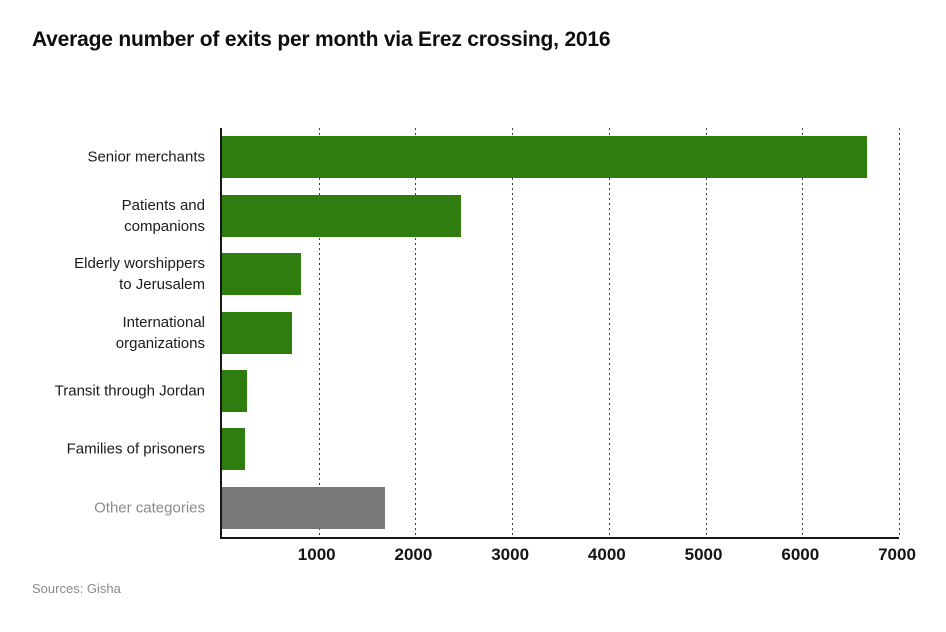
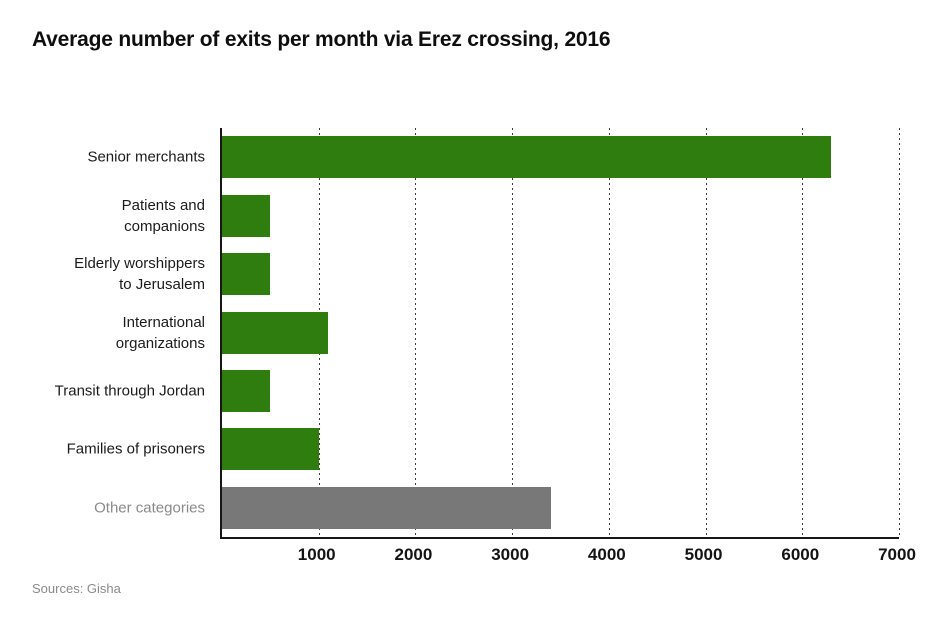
Senior merchants: 6700 -> 6300
Patients and companions: 2500 -> 500
Elderly worshippers to Jerusalem: 800 -> 500
International organizations: 700 -> 1100
Transit through Jordan: 300 -> 500
Families of prisoners: 200 -> 1000
Other categories: 1700 -> 3400
